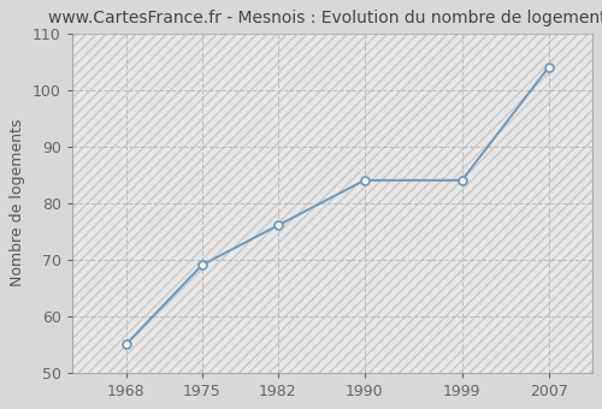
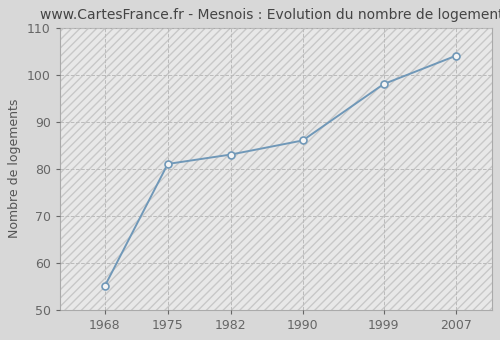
1975: 69 -> 81
1982: 76 -> 83
1990: 84 -> 86
1999: 84 -> 98
